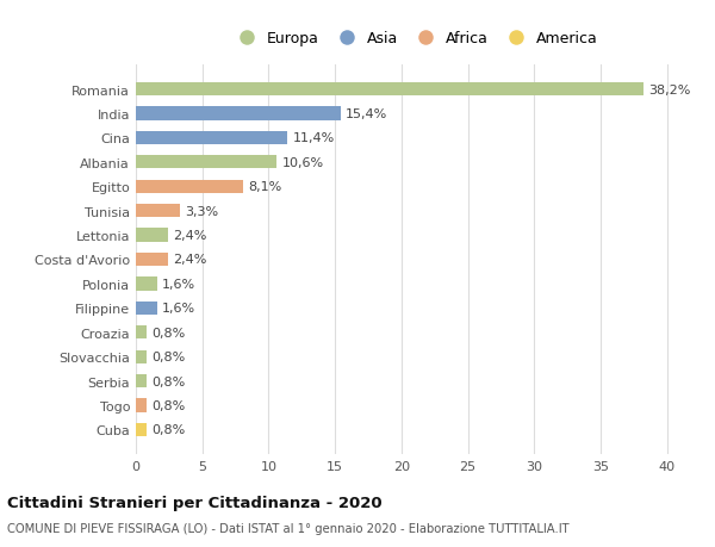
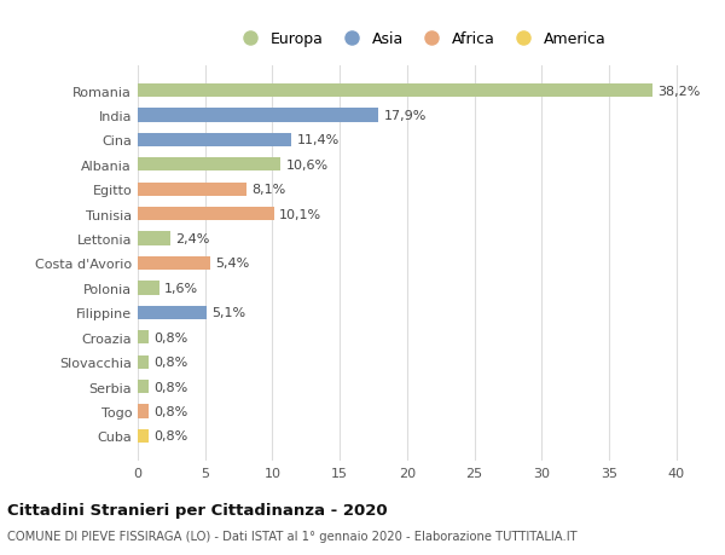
India: 15,4% -> 17,9%
Tunisia: 3,3% -> 10,1%
Costa d'Avorio: 2,4% -> 5,4%
Filippine: 1,6% -> 5,1%
